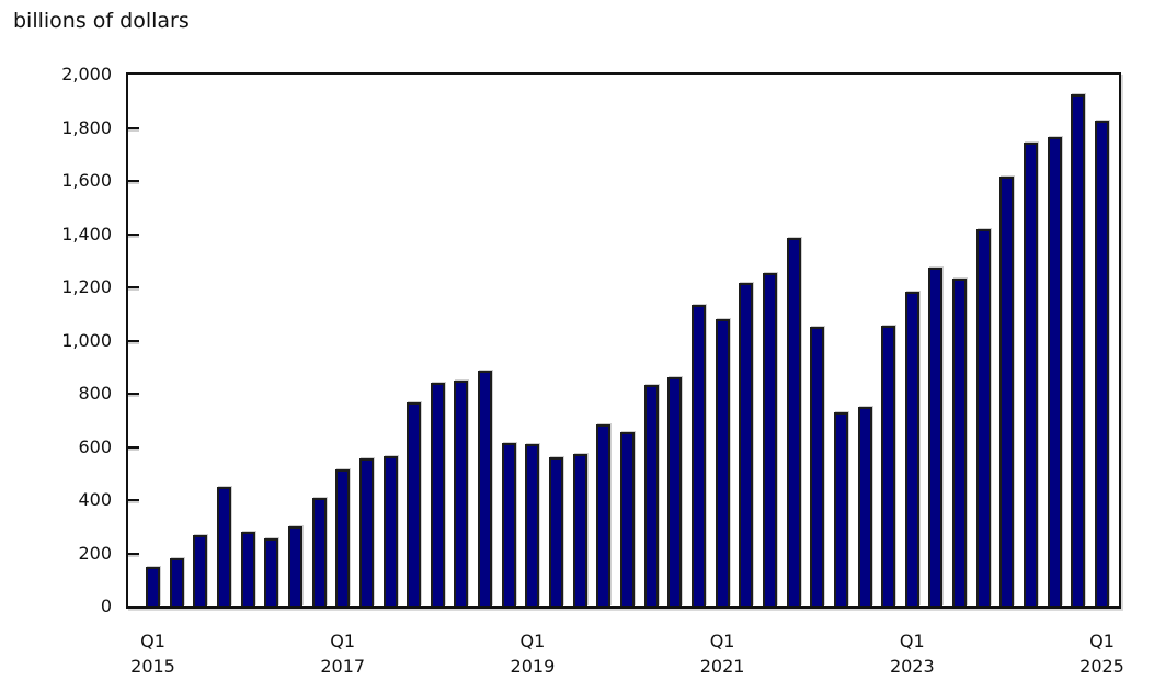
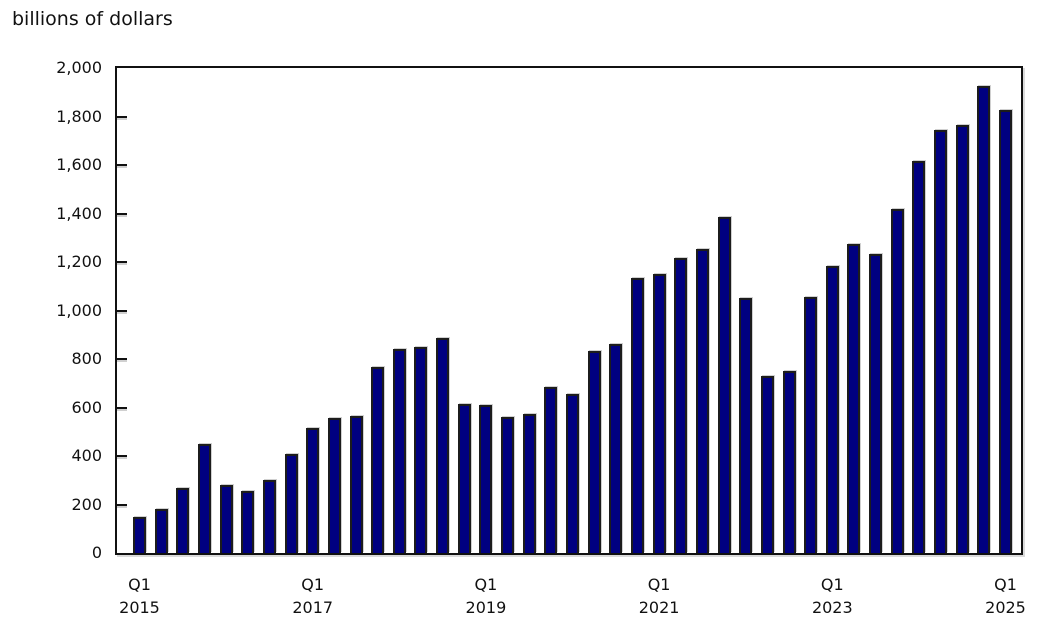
2021 Q1: 1080 -> 1150
